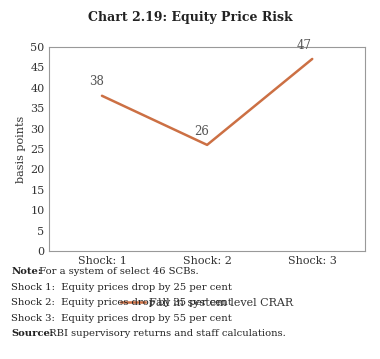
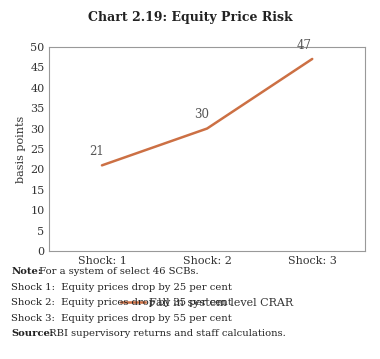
Shock: 1: 38 -> 21
Shock: 2: 26 -> 30
